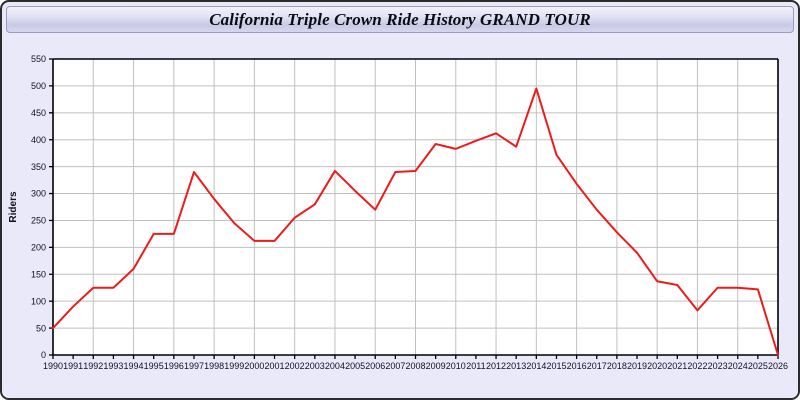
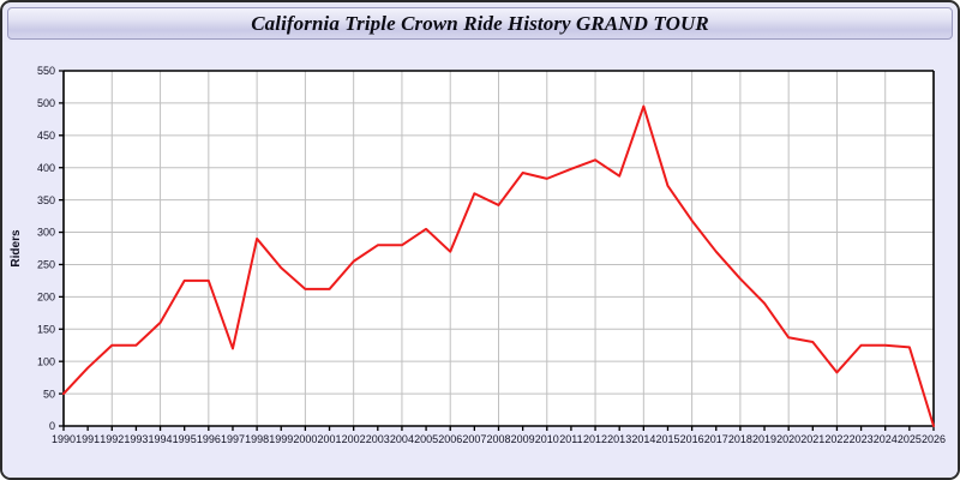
1997: 340 -> 120
2004: 340 -> 280
2007: 340 -> 360
